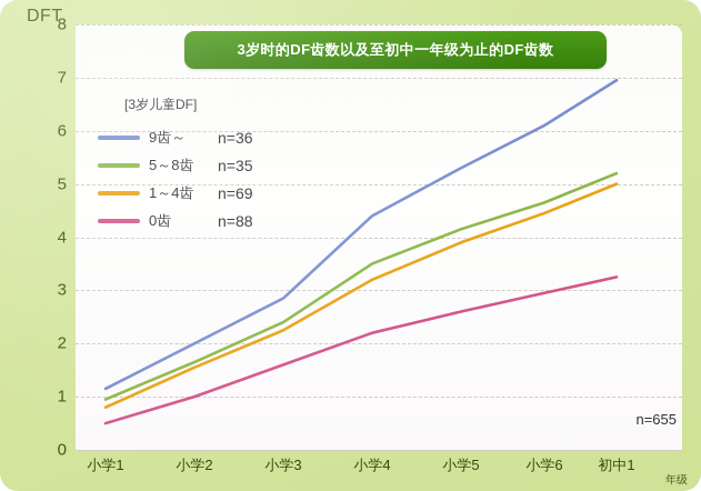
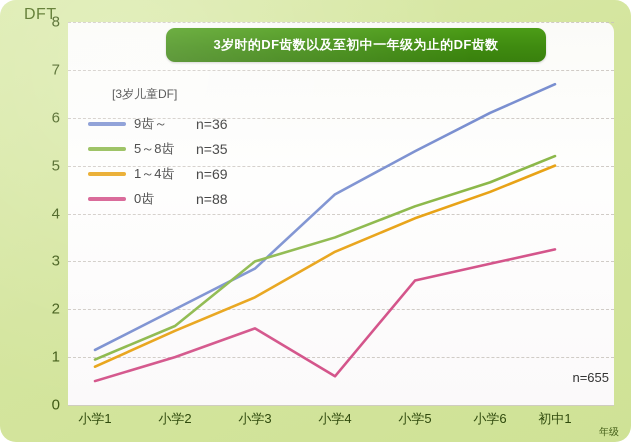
5～8齿/小学3: 2.4 -> 3.0
0齿/小学4: 2.2 -> 0.6
9齿～/初中1: 7.0 -> 6.7
